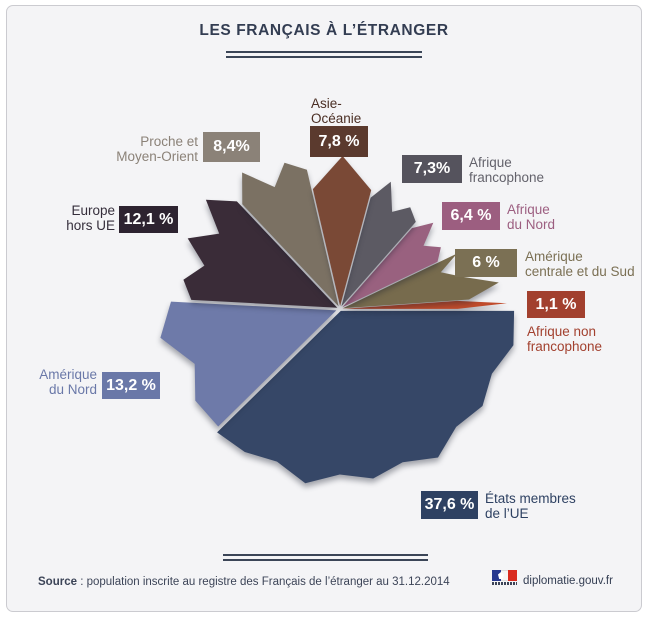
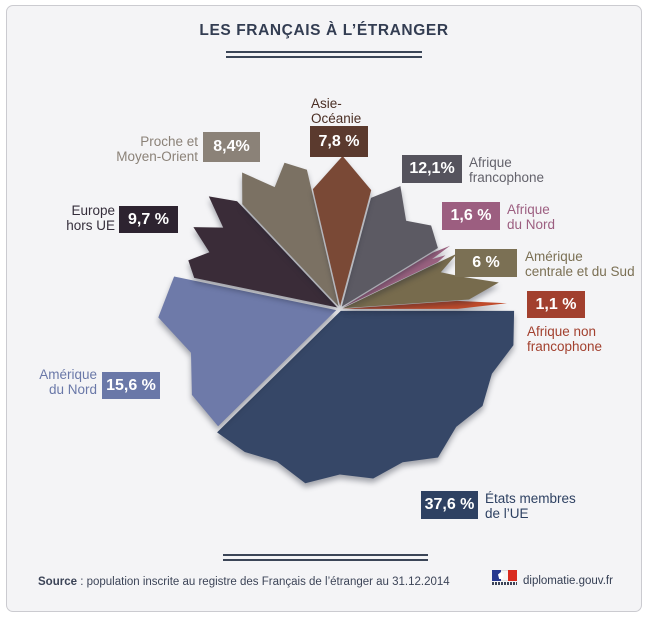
Amérique du Nord: 13,2 -> 15,6
Europe hors UE: 12,1 -> 9,7
Afrique francophone: 7,3% -> 12,1%
Afrique du Nord: 6,4 -> 1,6
